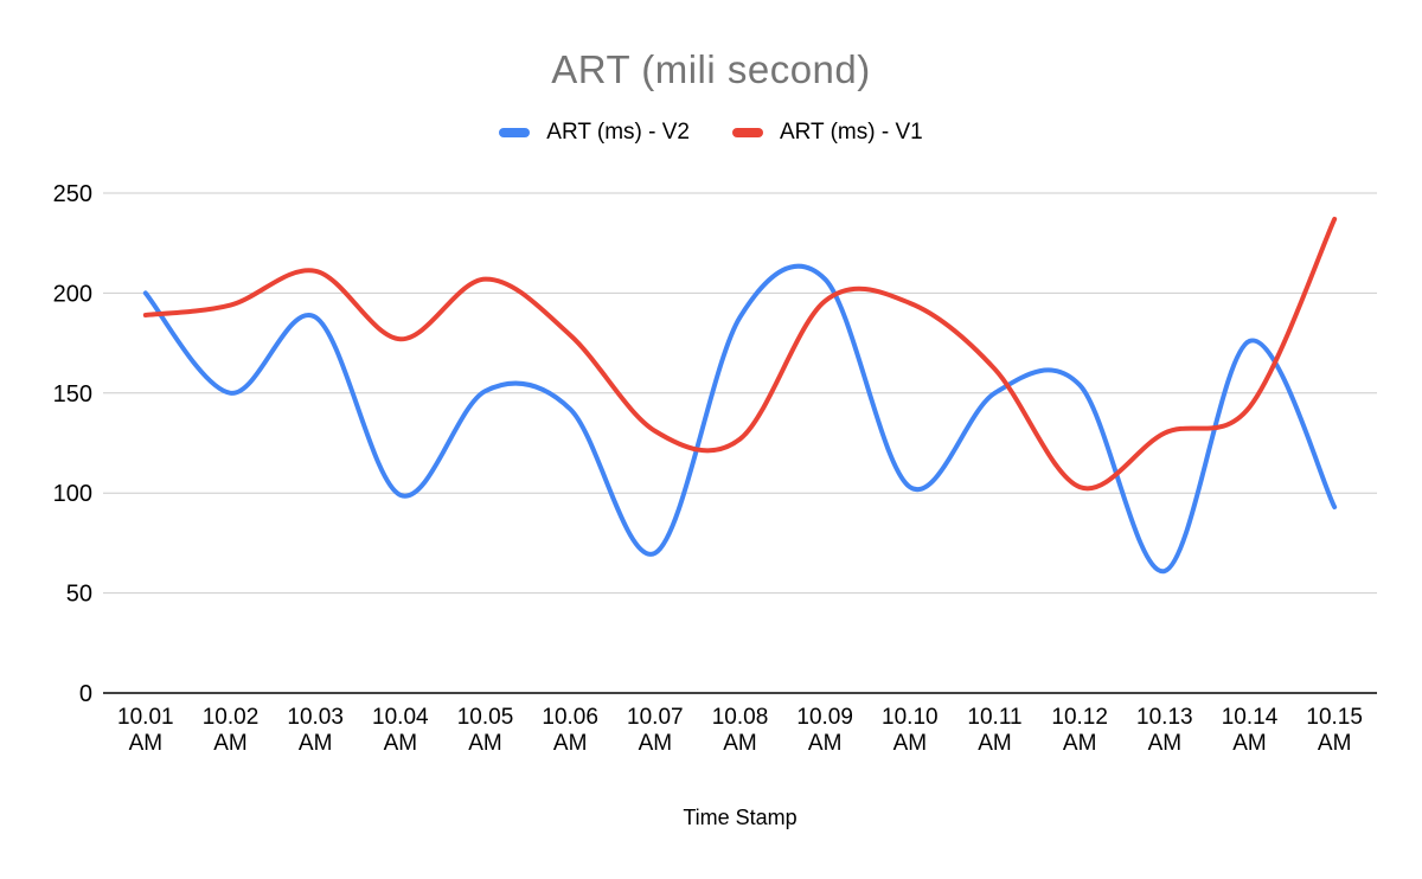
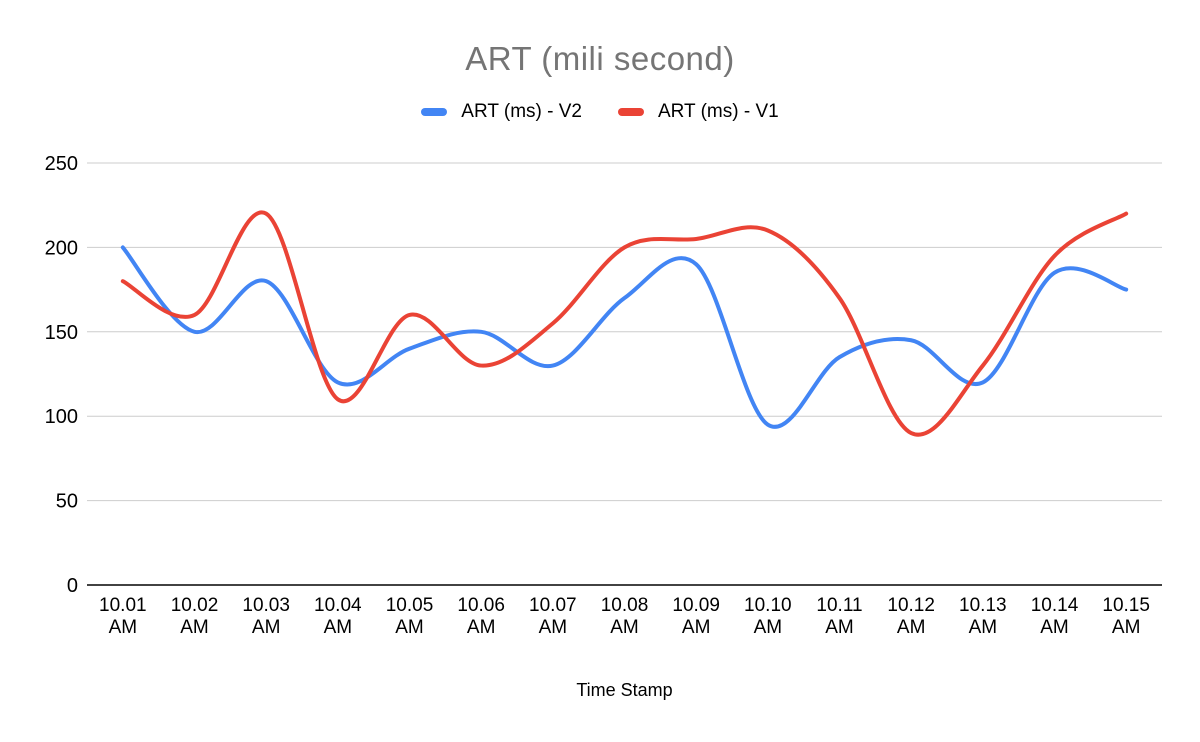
ART (ms) - V1/10.01 AM: 189 -> 180
ART (ms) - V1/10.02 AM: 194 -> 160
ART (ms) - V2/10.03 AM: 188 -> 180
ART (ms) - V1/10.03 AM: 211 -> 220
ART (ms) - V2/10.04 AM: 99 -> 120
ART (ms) - V1/10.04 AM: 177 -> 110
ART (ms) - V2/10.05 AM: 151 -> 140
ART (ms) - V1/10.05 AM: 207 -> 160
ART (ms) - V2/10.06 AM: 142 -> 150
ART (ms) - V1/10.06 AM: 179 -> 130
ART (ms) - V2/10.07 AM: 70 -> 130
ART (ms) - V1/10.07 AM: 131 -> 155
ART (ms) - V2/10.08 AM: 188 -> 170
ART (ms) - V1/10.08 AM: 127 -> 200
ART (ms) - V2/10.09 AM: 207 -> 190
ART (ms) - V1/10.09 AM: 196 -> 205
ART (ms) - V2/10.10 AM: 103 -> 95
ART (ms) - V1/10.10 AM: 195 -> 210
ART (ms) - V2/10.11 AM: 150 -> 135
ART (ms) - V1/10.11 AM: 162 -> 170
ART (ms) - V2/10.12 AM: 154 -> 145
ART (ms) - V1/10.12 AM: 103 -> 90
ART (ms) - V2/10.13 AM: 61 -> 120
ART (ms) - V2/10.14 AM: 176 -> 185
ART (ms) - V1/10.14 AM: 143 -> 195
ART (ms) - V2/10.15 AM: 93 -> 175
ART (ms) - V1/10.15 AM: 237 -> 220
